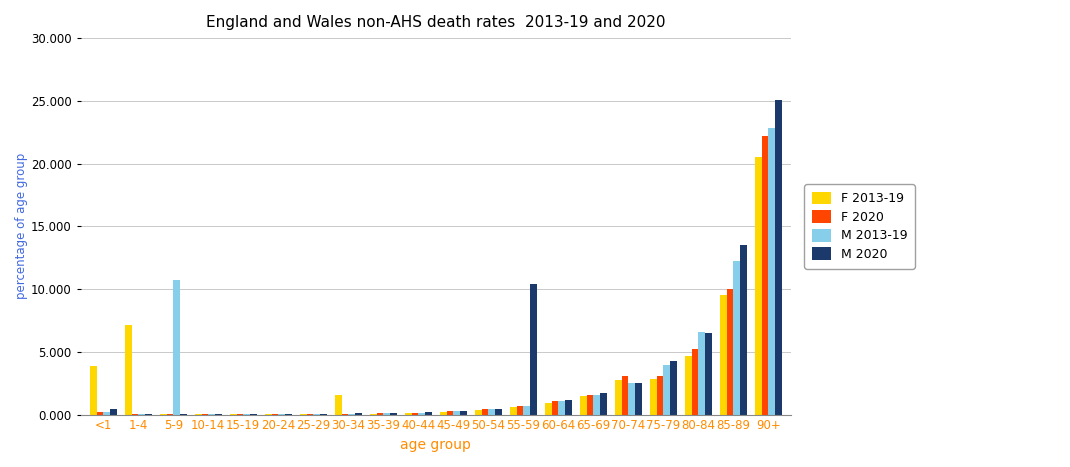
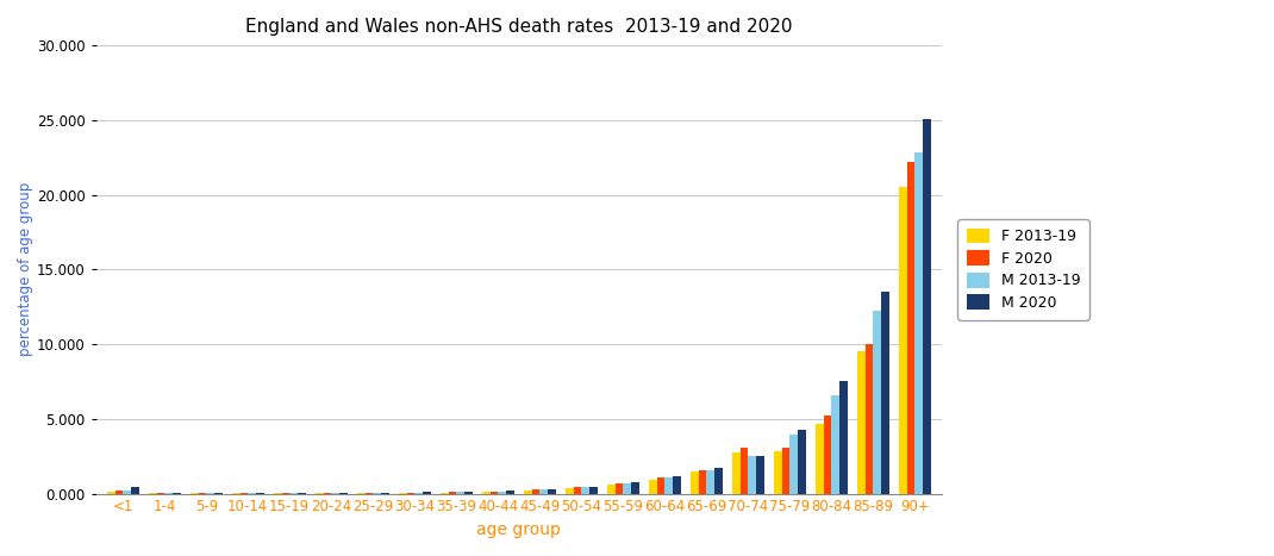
F 2013-19/<1: 3.9 -> 0.1
F 2013-19/1-4: 7.1 -> 0.0
M 2013-19/5-9: 10.7 -> 0.0
F 2013-19/30-34: 1.6 -> 0.1
M 2020/55-59: 10.4 -> 0.8
M 2020/80-84: 6.5 -> 7.5
